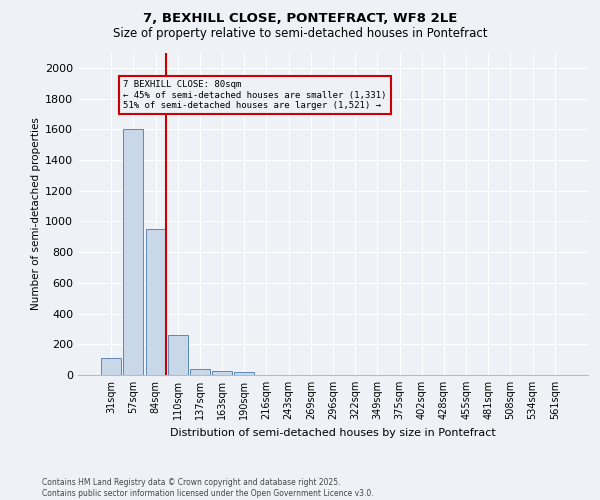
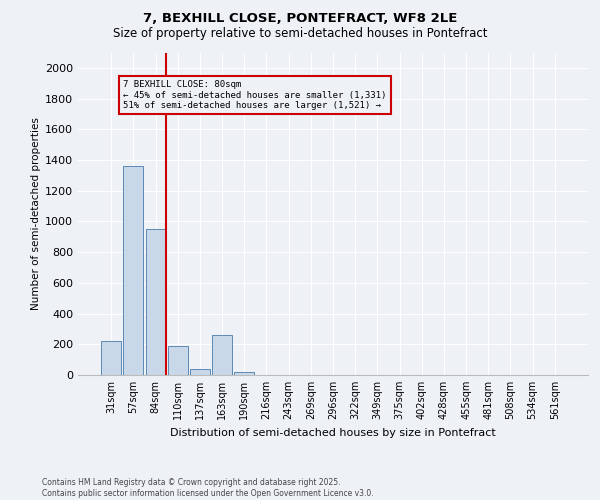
31sqm: 110 -> 220
57sqm: 1600 -> 1360
110sqm: 260 -> 190
163sqm: 20 -> 260
